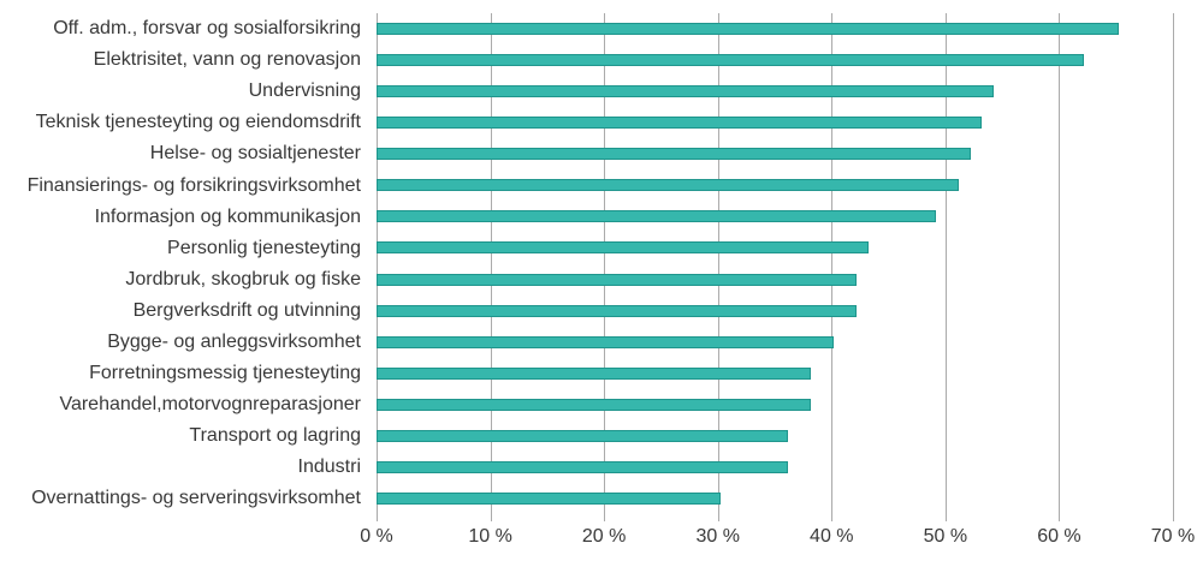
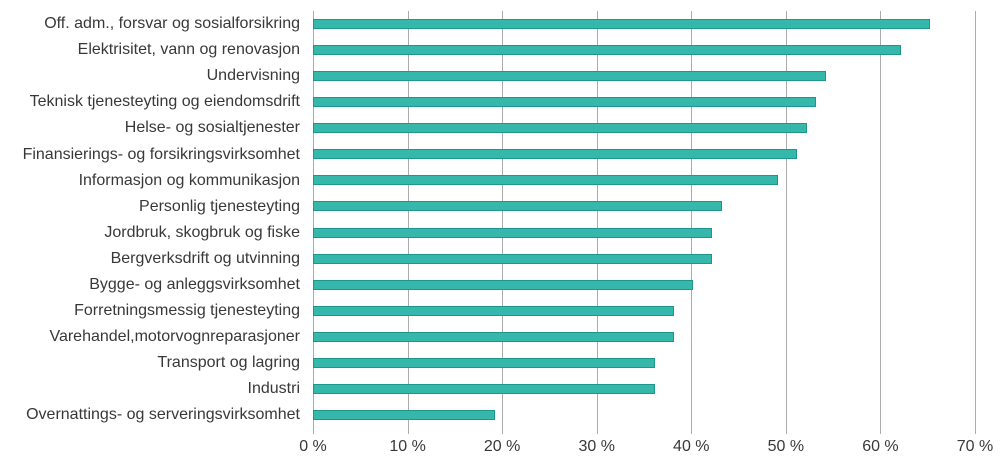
Overnattings- og serveringsvirksomhet: 30% -> 19%
